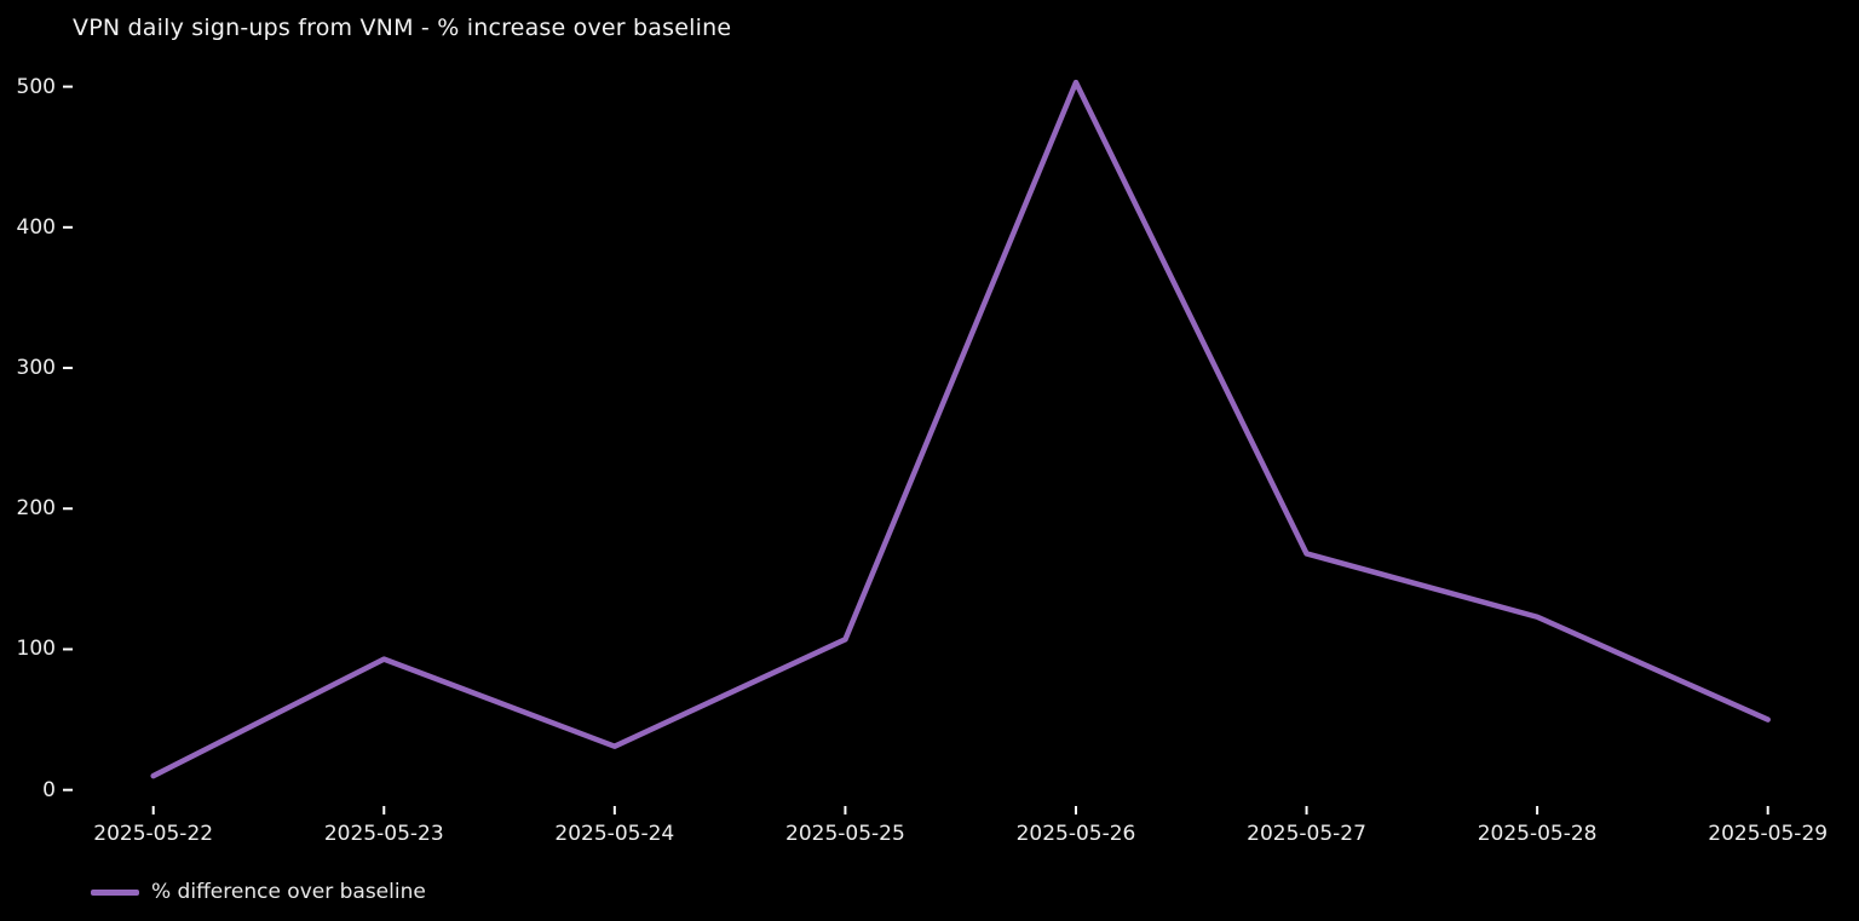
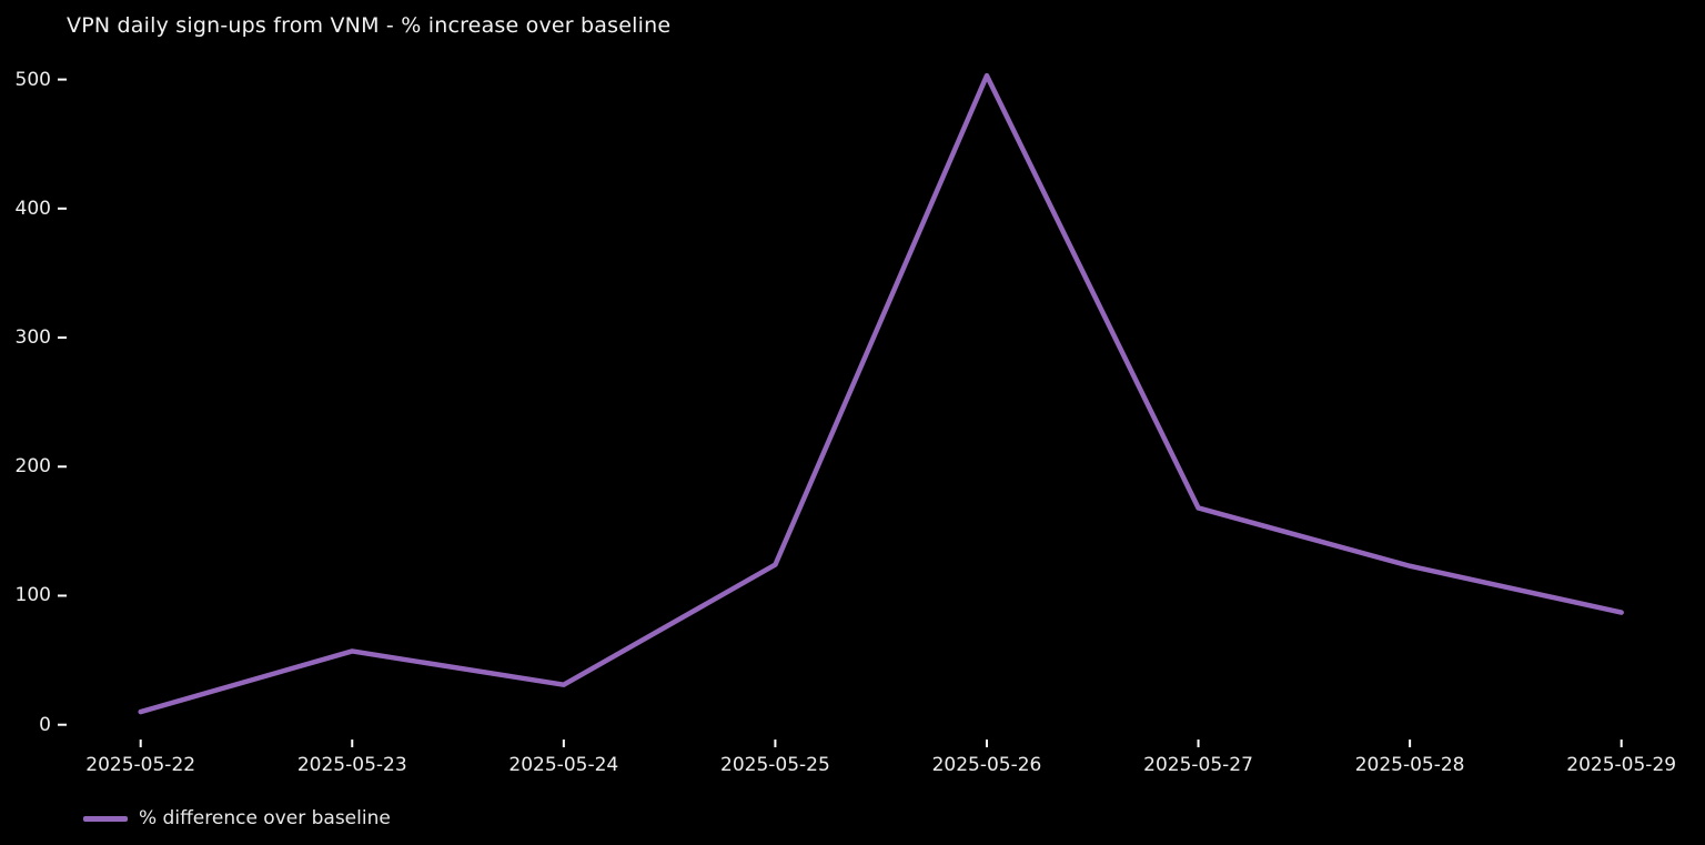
2025-05-23: 93 -> 57
2025-05-25: 107 -> 124
2025-05-29: 50 -> 87
